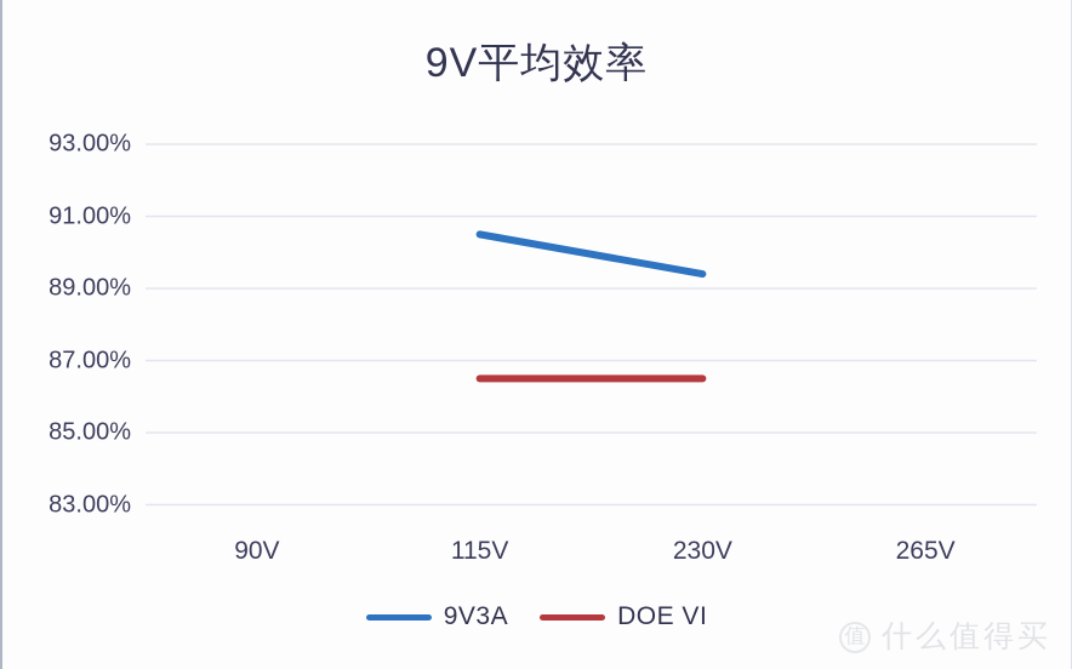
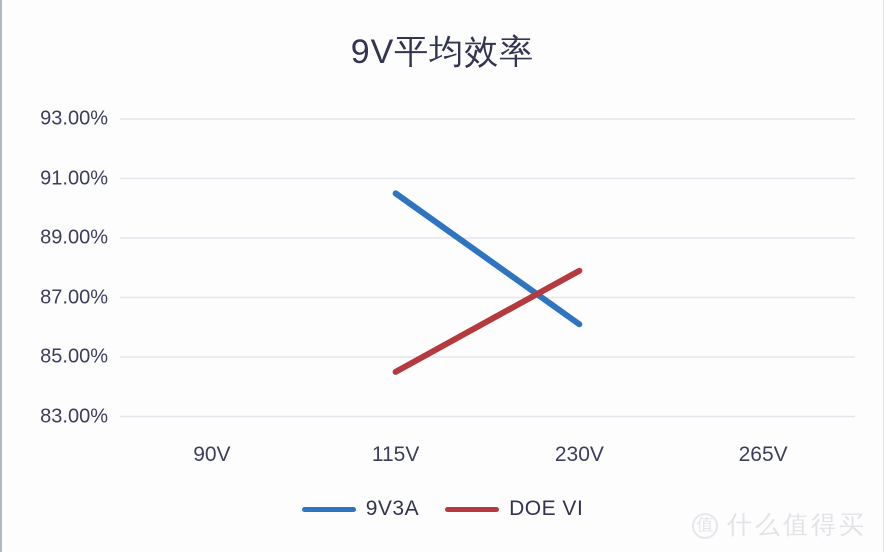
DOE VI/115V: 86.5% -> 84.5%
9V3A/230V: 89.4% -> 86.1%
DOE VI/230V: 86.5% -> 87.9%
